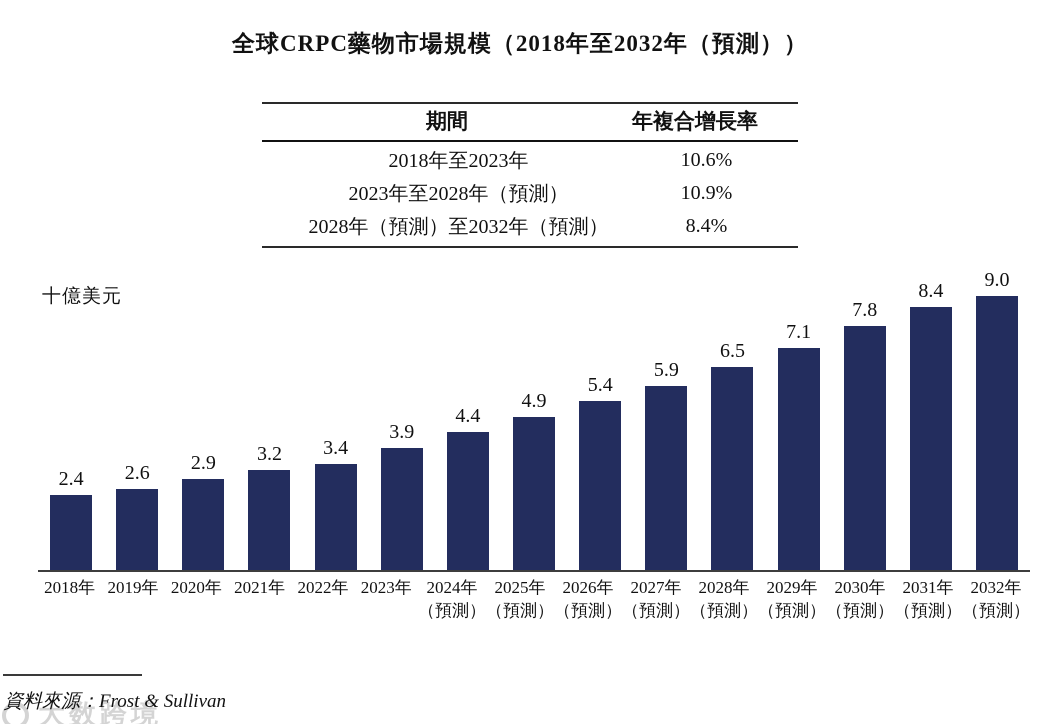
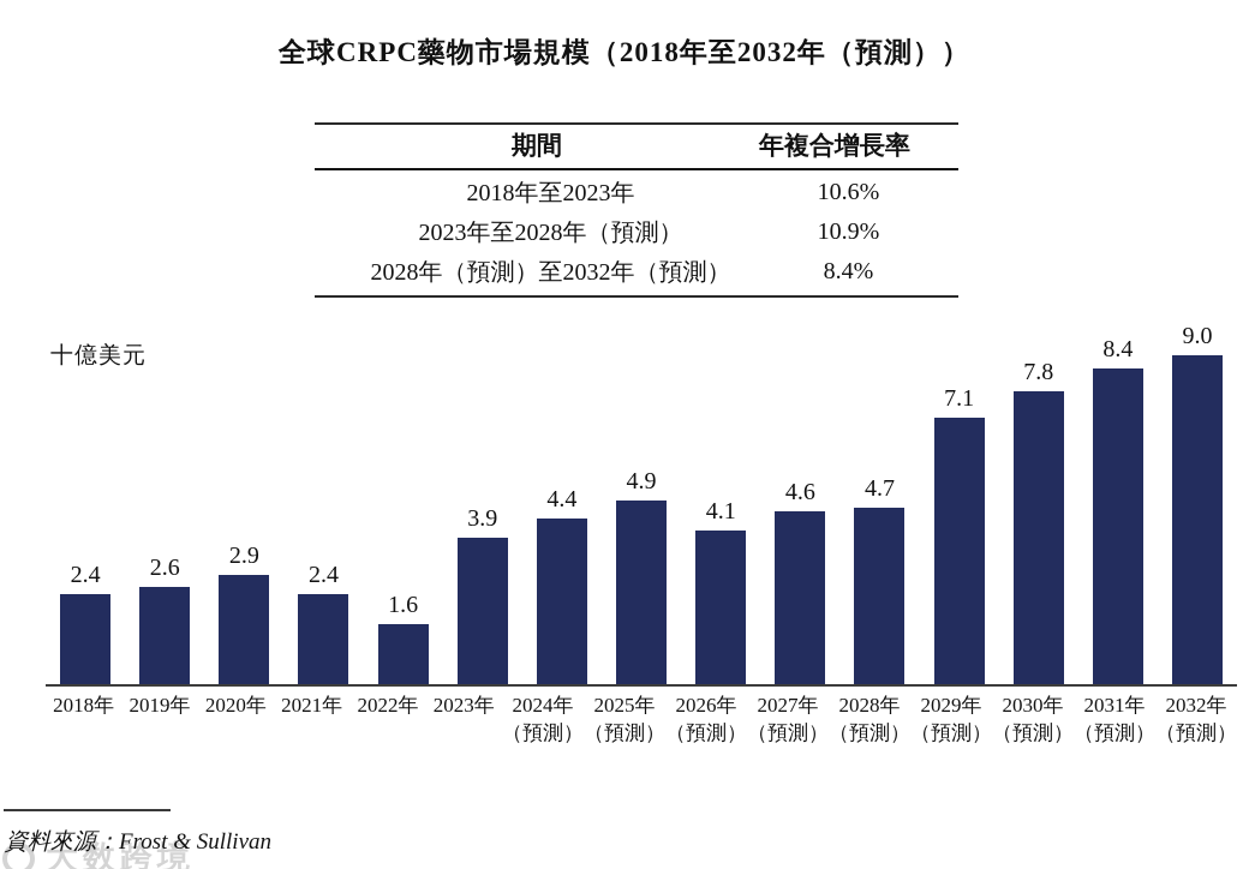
2021年: 3.2 -> 2.4
2022年: 3.4 -> 1.6
2026年: 5.4 -> 4.1
2027年: 5.9 -> 4.6
2028年: 6.5 -> 4.7
